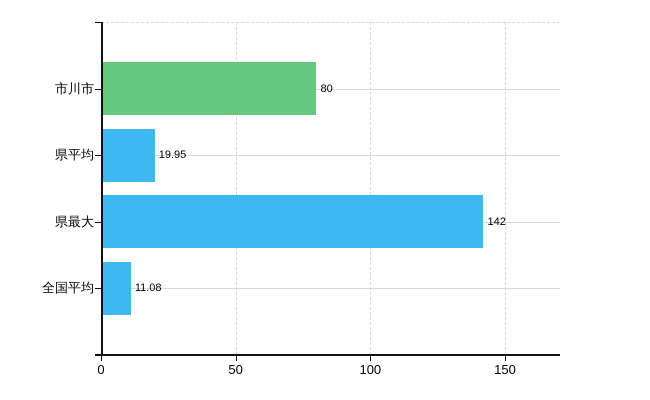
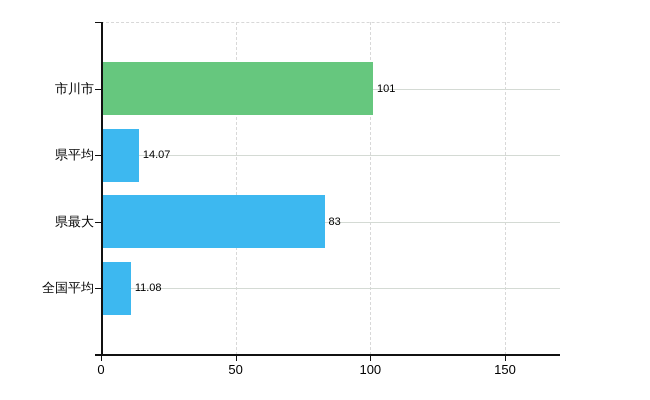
市川市: 80 -> 101
県平均: 19.95 -> 14.07
県最大: 142 -> 83
